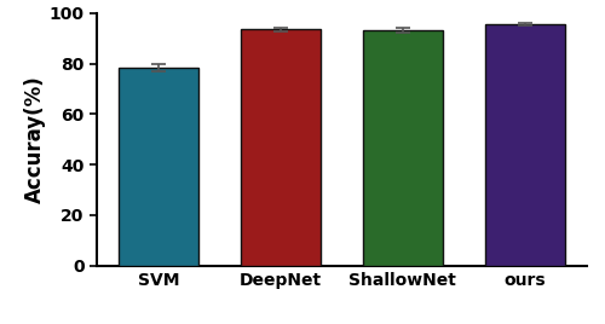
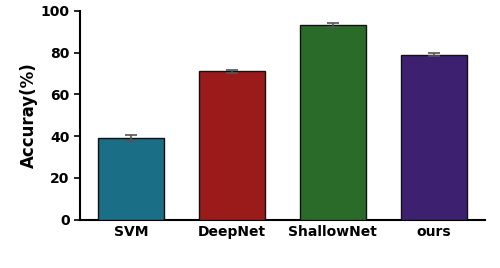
SVM: 78.5 -> 39.0
DeepNet: 93.5 -> 71.0
ours: 95.5 -> 79.0
